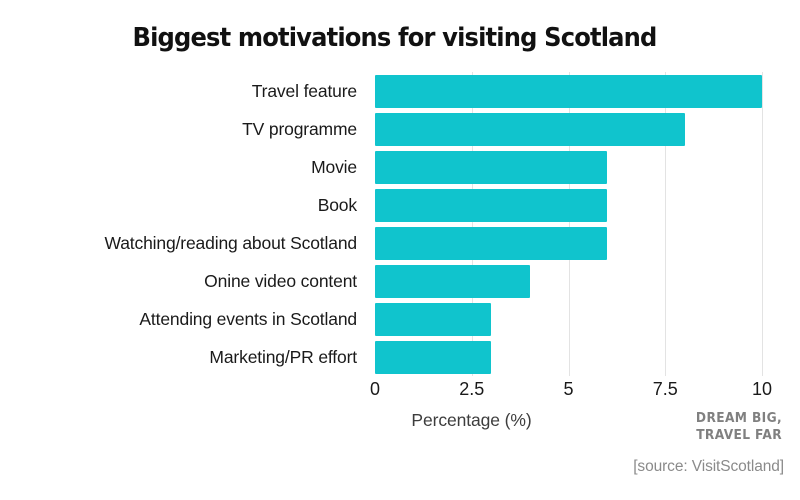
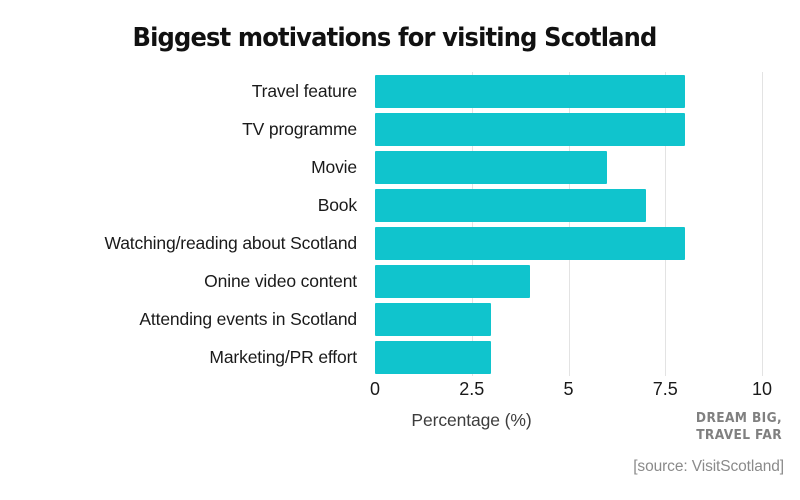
Travel feature: 10 -> 8
Book: 6 -> 7
Watching/reading about Scotland: 6 -> 8
